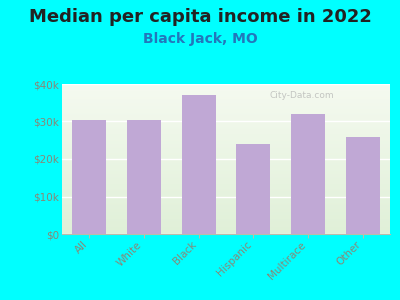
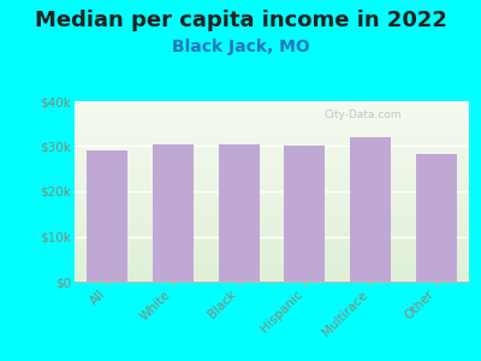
All: $30.5k -> $29.0k
Black: $37.0k -> $30.3k
Hispanic: $24.0k -> $30.1k
Other: $26.0k -> $28.2k
